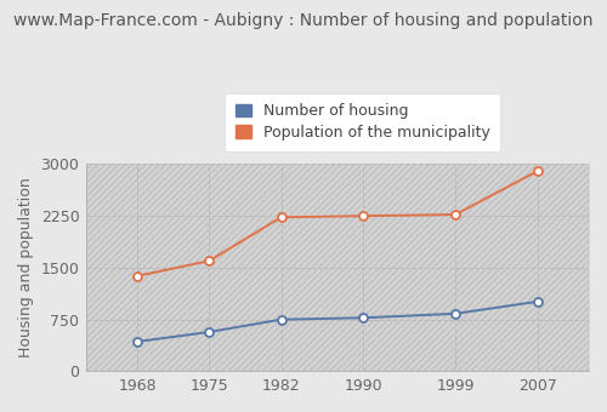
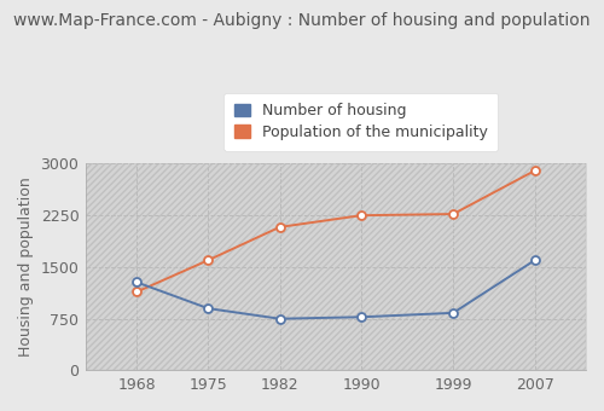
Number of housing/1968: 430 -> 1280
Population of the municipality/1968: 1380 -> 1140
Number of housing/1975: 570 -> 900
Population of the municipality/1982: 2230 -> 2080
Number of housing/2007: 1010 -> 1600
